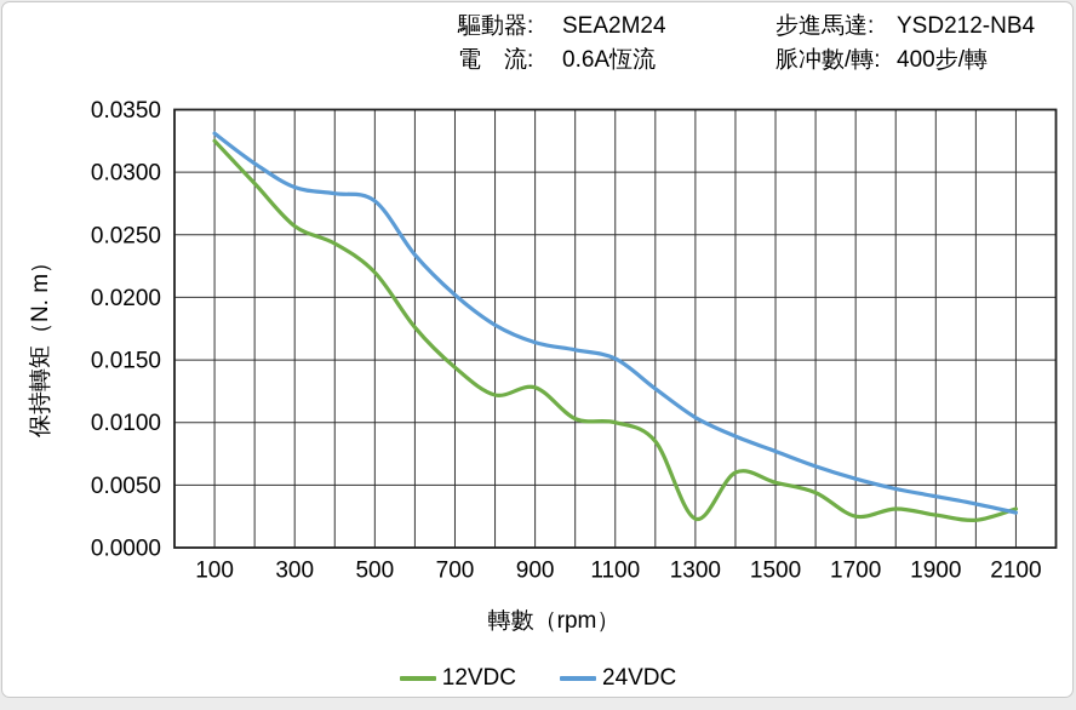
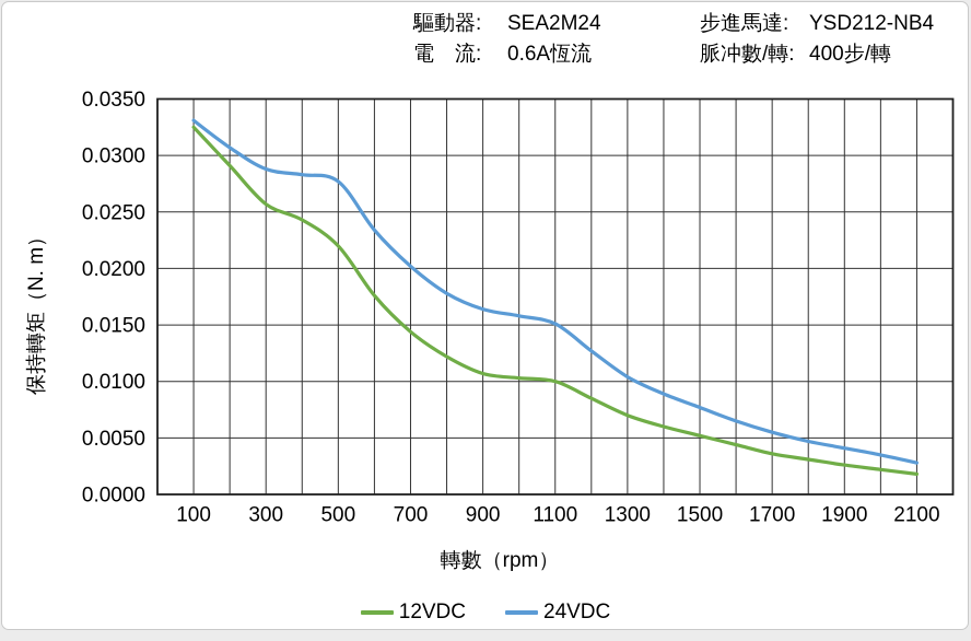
12VDC/900: 0.0128 -> 0.0107
12VDC/1300: 0.0023 -> 0.0070
12VDC/1700: 0.0025 -> 0.0036
12VDC/2100: 0.0031 -> 0.0018
